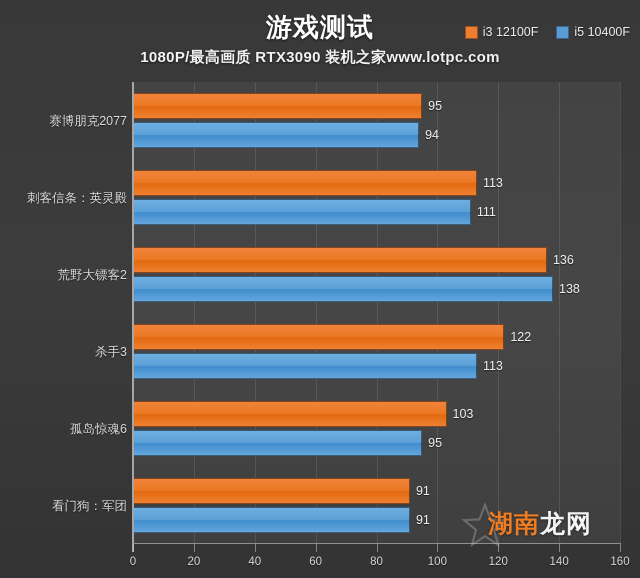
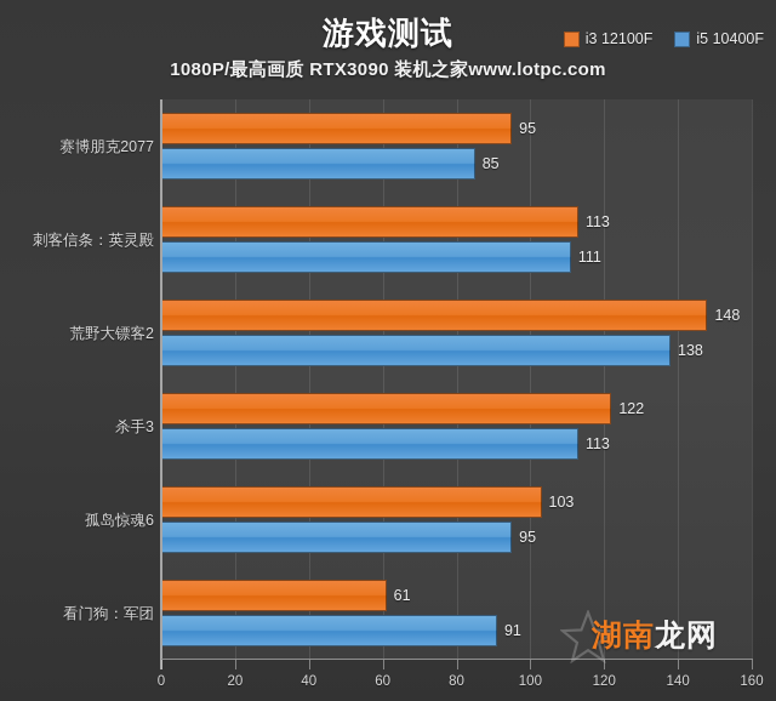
i5 10400F/赛博朋克2077: 94 -> 85
i3 12100F/荒野大镖客2: 136 -> 148
i3 12100F/看门狗：军团: 91 -> 61
